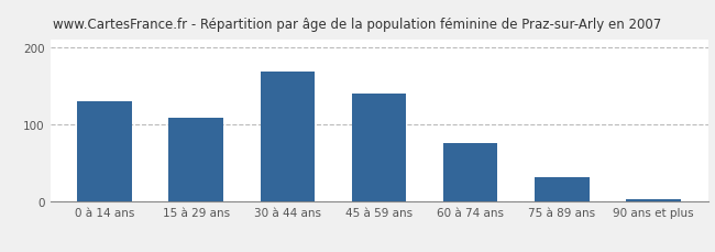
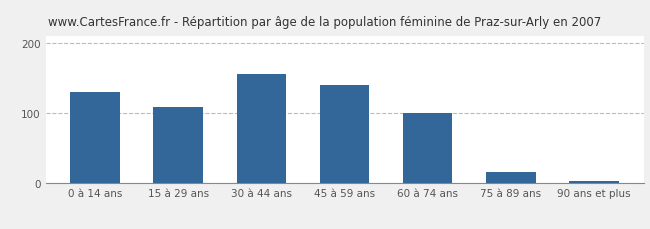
30 à 44 ans: 168 -> 156
60 à 74 ans: 76 -> 100
75 à 89 ans: 32 -> 16
